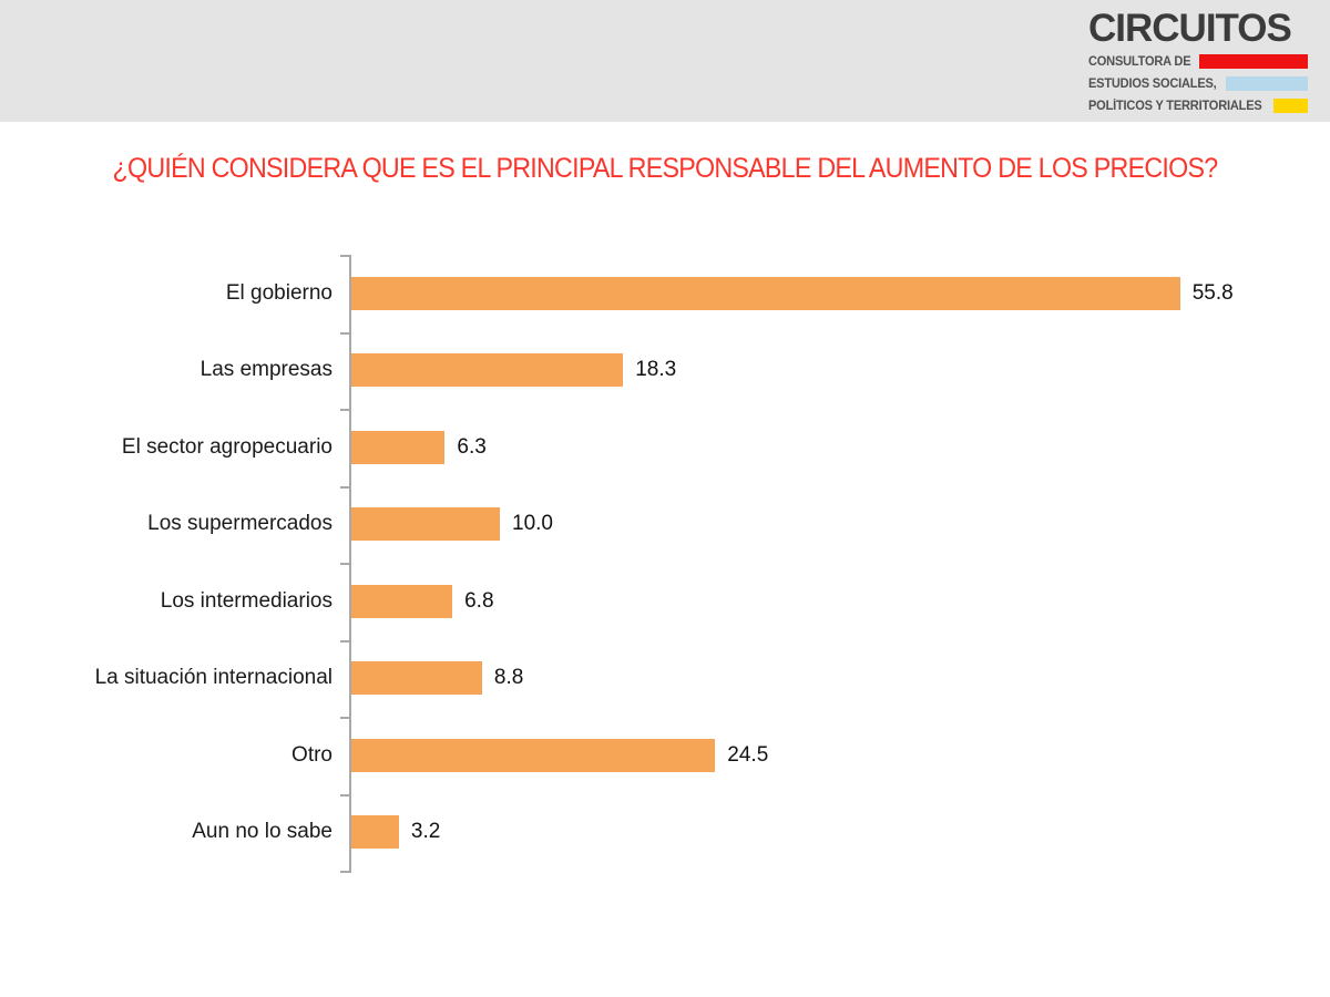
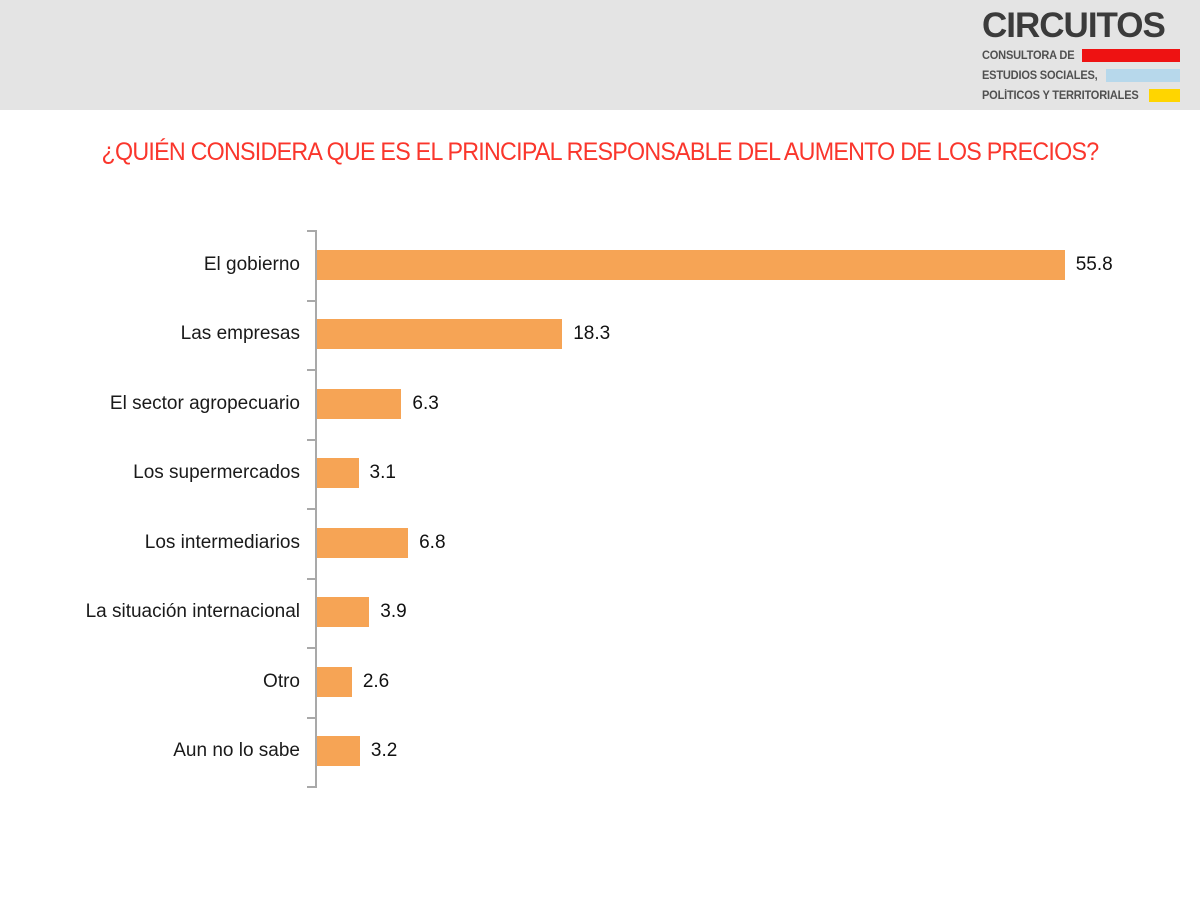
Los supermercados: 10.0 -> 3.1
La situación internacional: 8.8 -> 3.9
Otro: 24.5 -> 2.6
